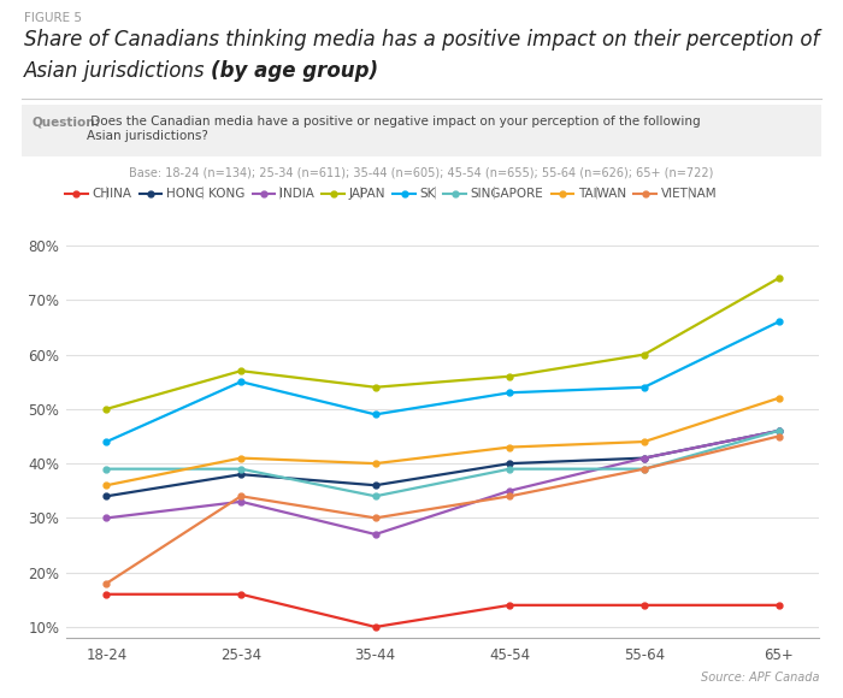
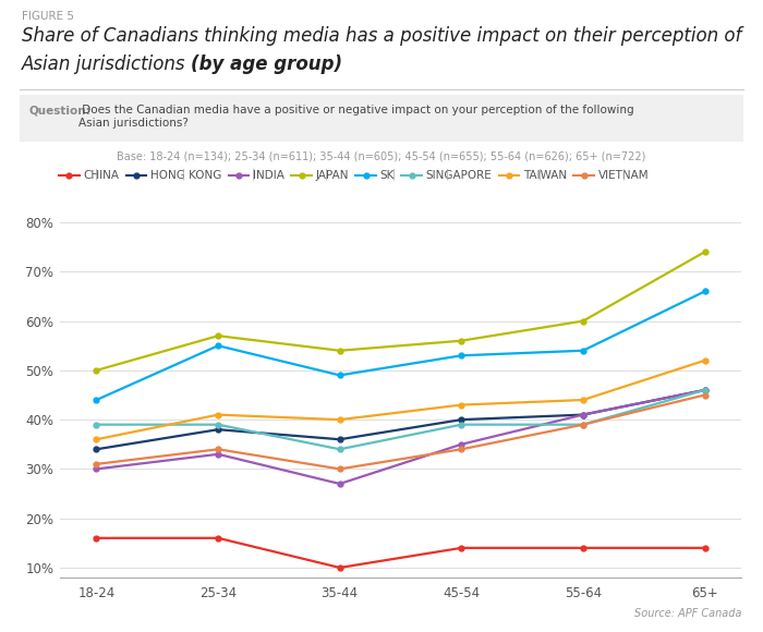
VIETNAM/18-24: 18% -> 31%
